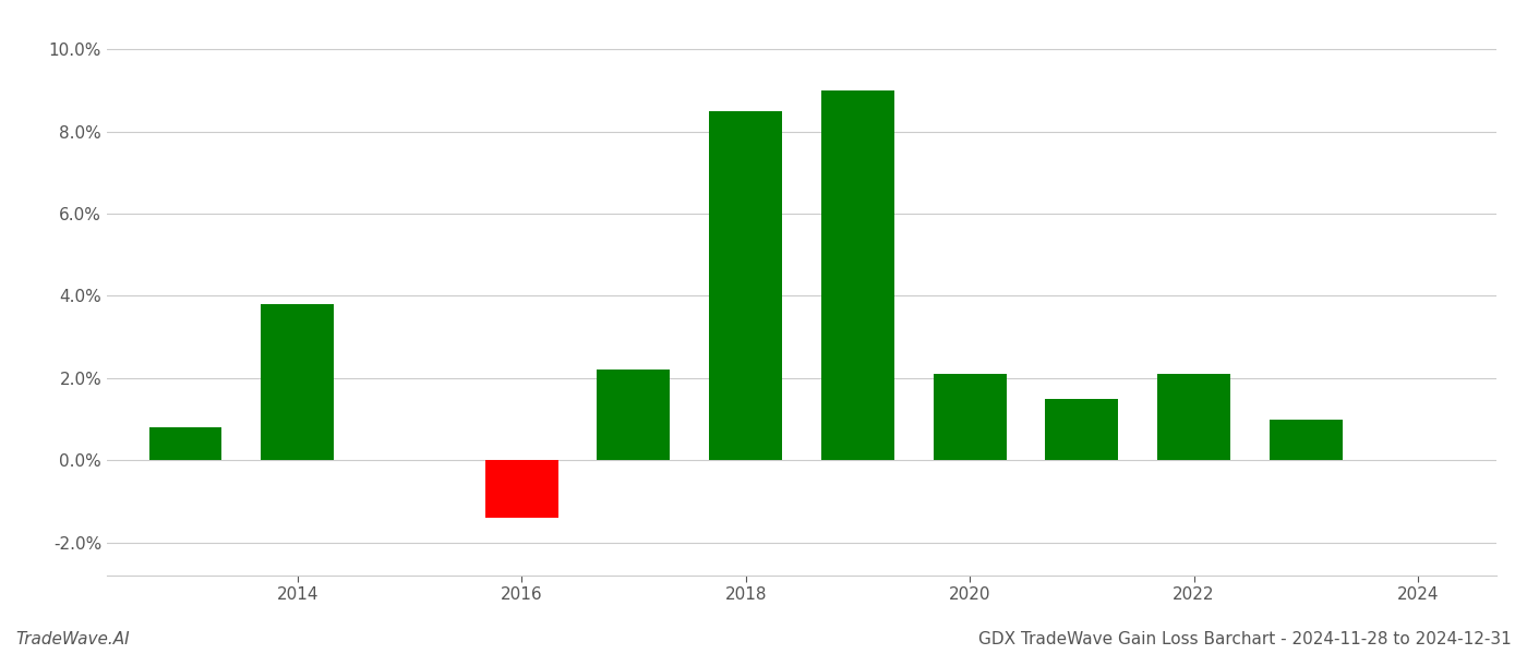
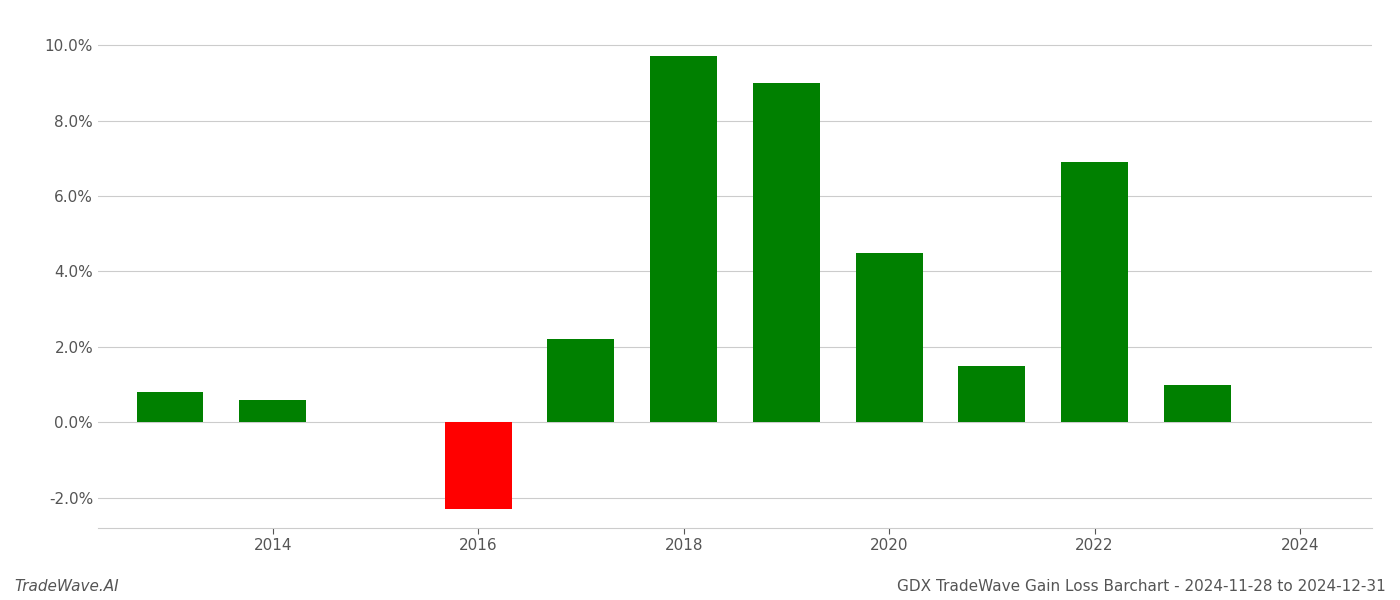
2014: 3.8% -> 0.6%
2016: -1.4% -> -2.3%
2018: 8.5% -> 9.7%
2020: 2.1% -> 4.5%
2022: 2.1% -> 6.9%
